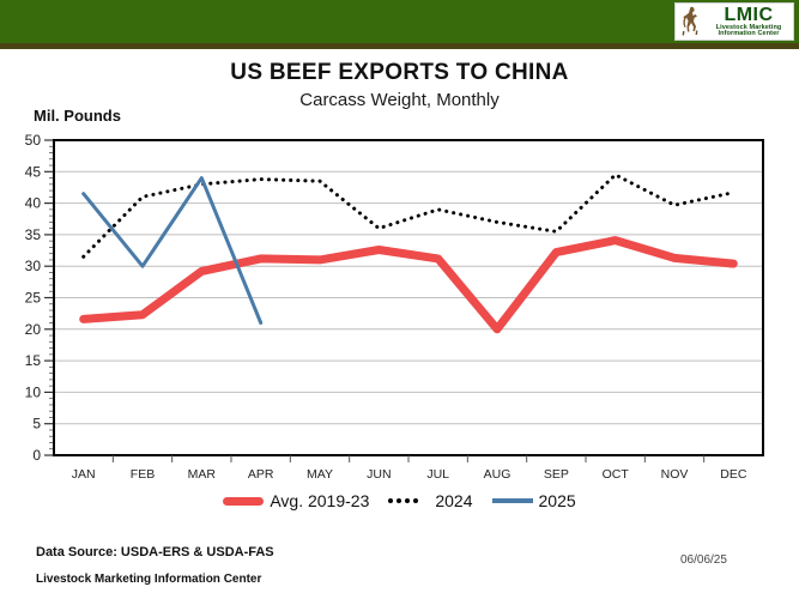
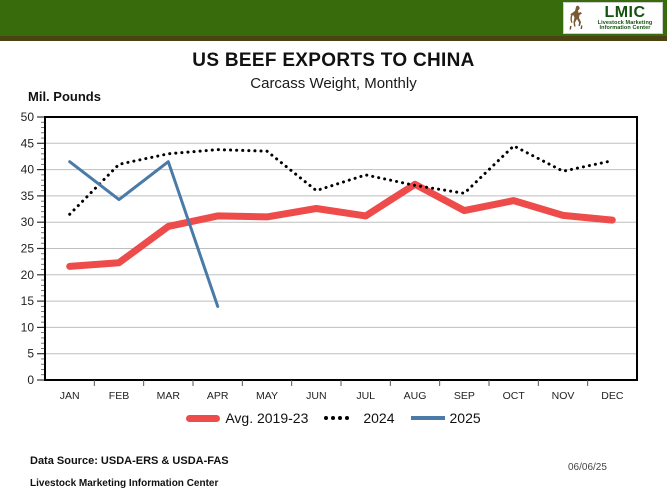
2025/FEB: 30 -> 34
2025/MAR: 44 -> 42
2025/APR: 21 -> 14
Avg. 2019-23/AUG: 20 -> 37
